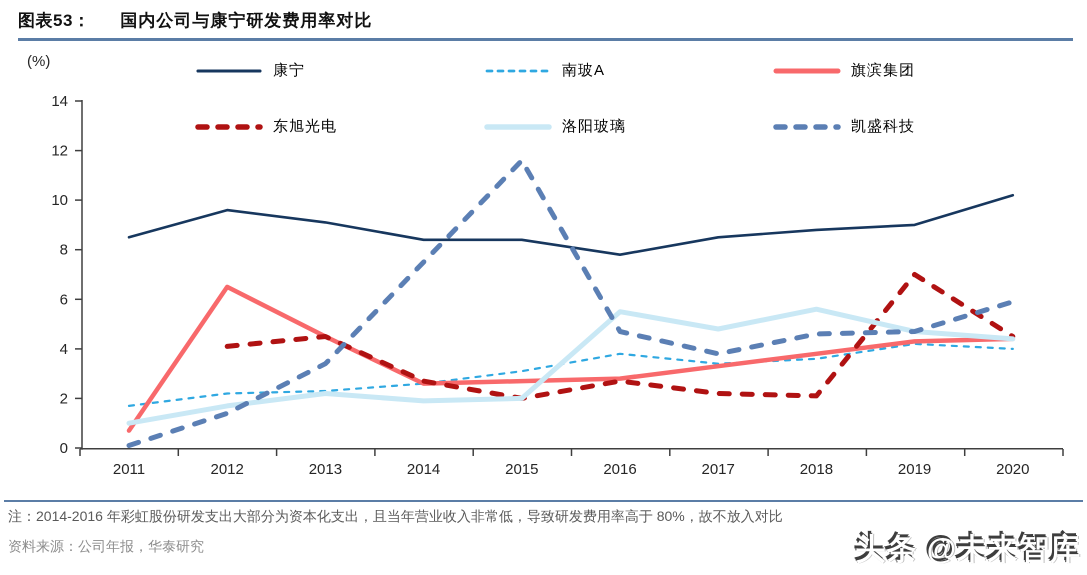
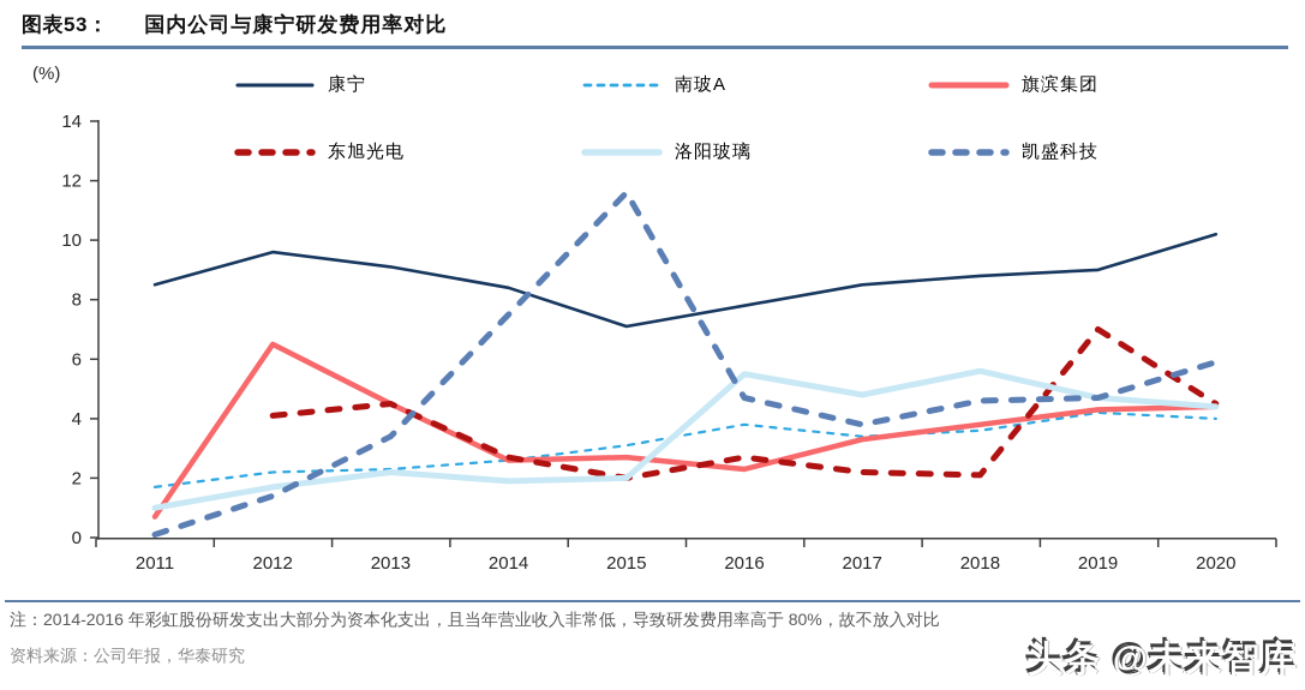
康宁/2015: 8.4 -> 7.1
旗滨集团/2016: 2.8 -> 2.3
